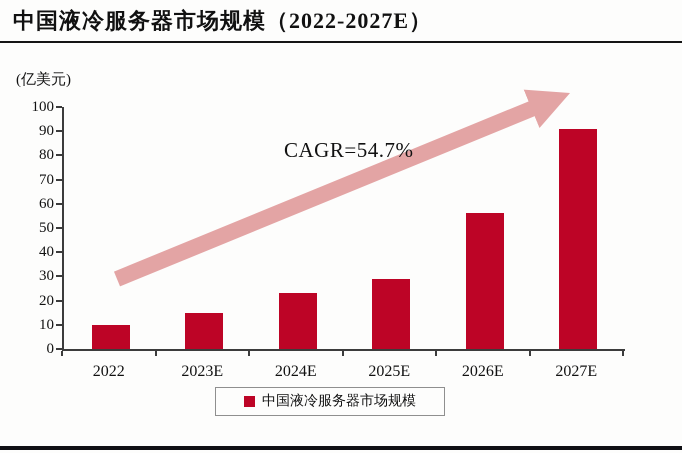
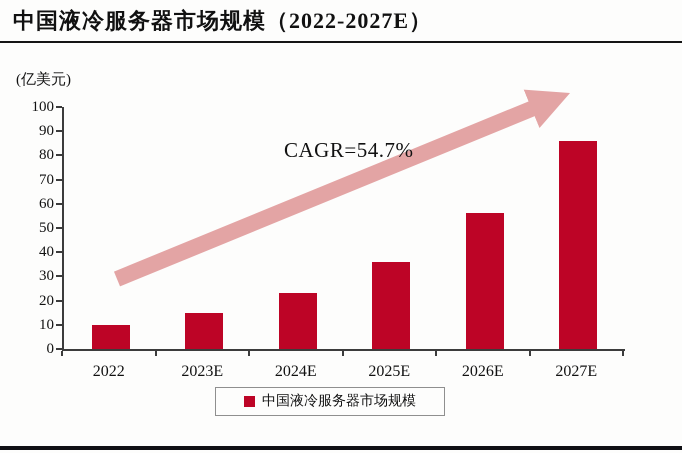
2025E: 29 -> 36
2027E: 91 -> 86
